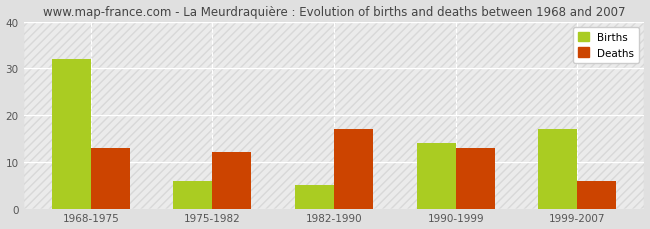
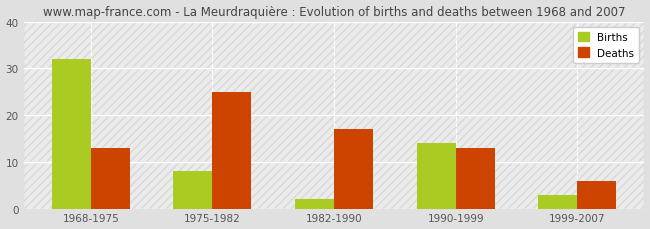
Births/1975-1982: 6 -> 8
Deaths/1975-1982: 12 -> 25
Births/1982-1990: 5 -> 2
Births/1999-2007: 17 -> 3
